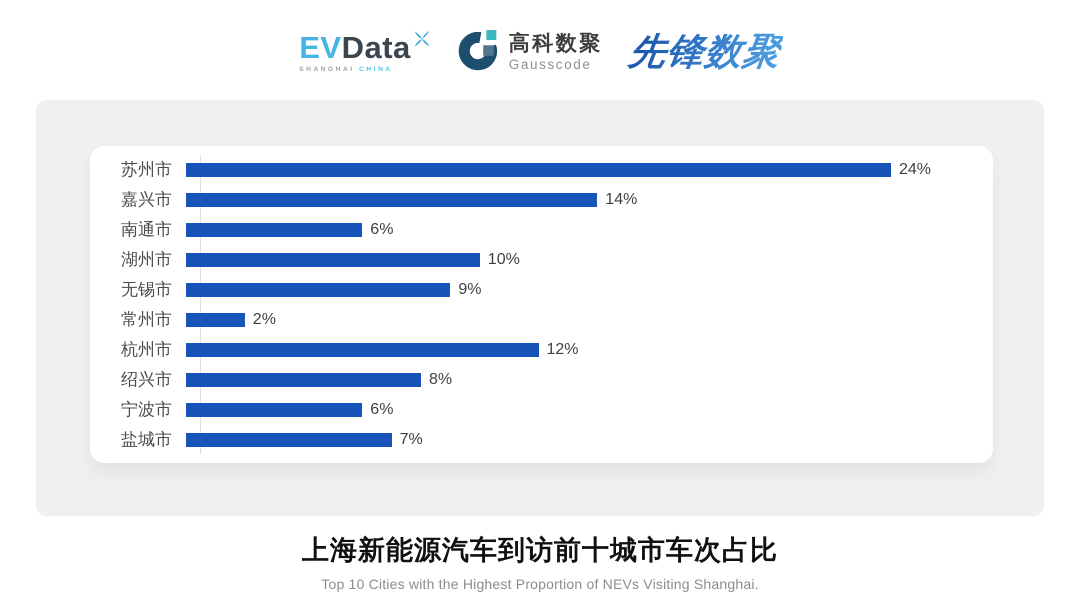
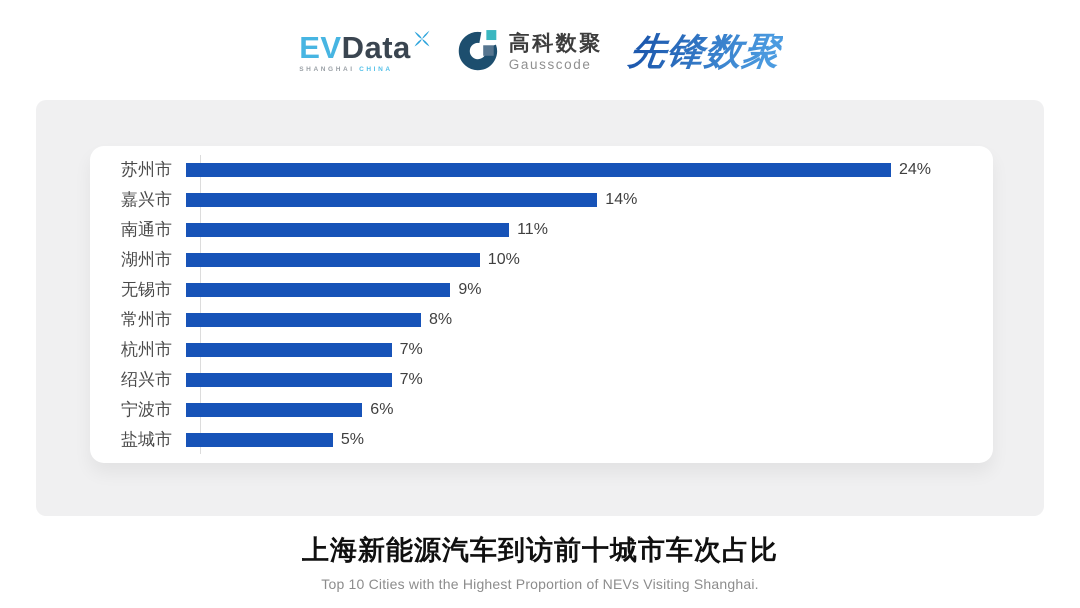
南通市: 6% -> 11%
常州市: 2% -> 8%
杭州市: 12% -> 7%
绍兴市: 8% -> 7%
盐城市: 7% -> 5%
